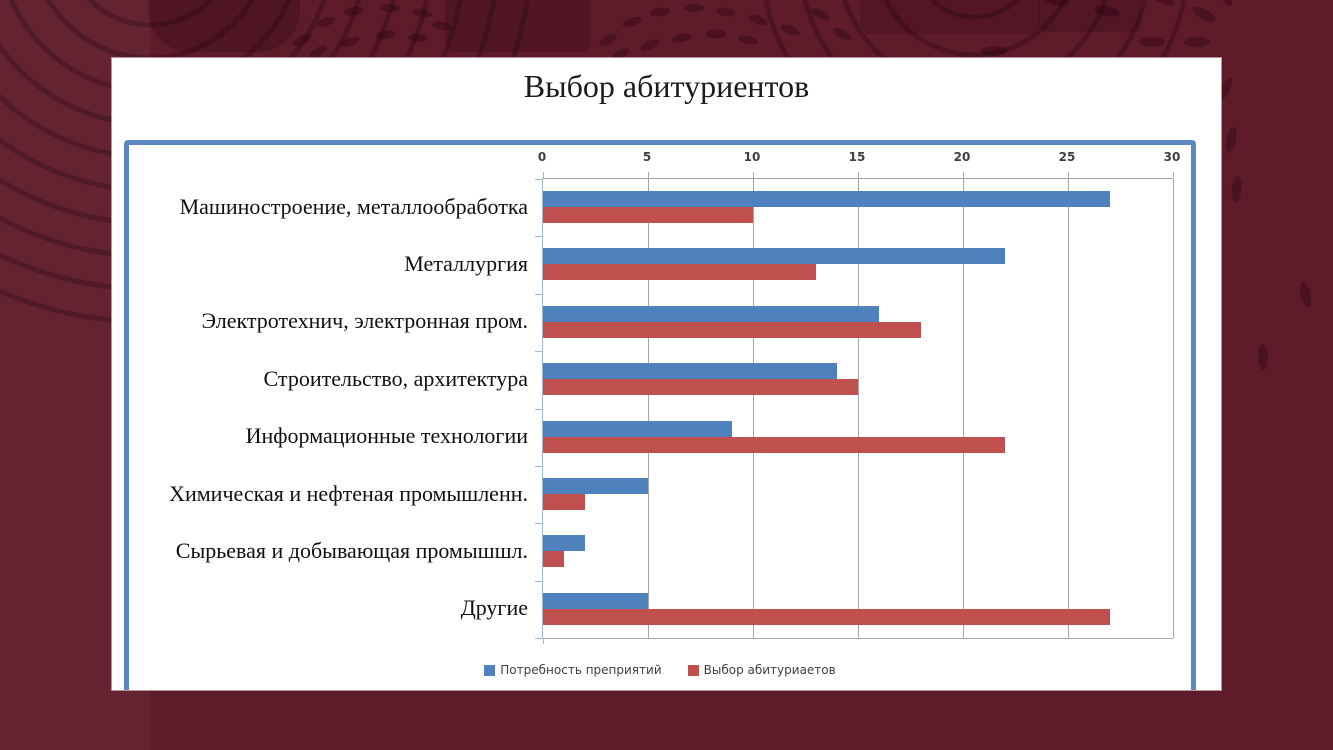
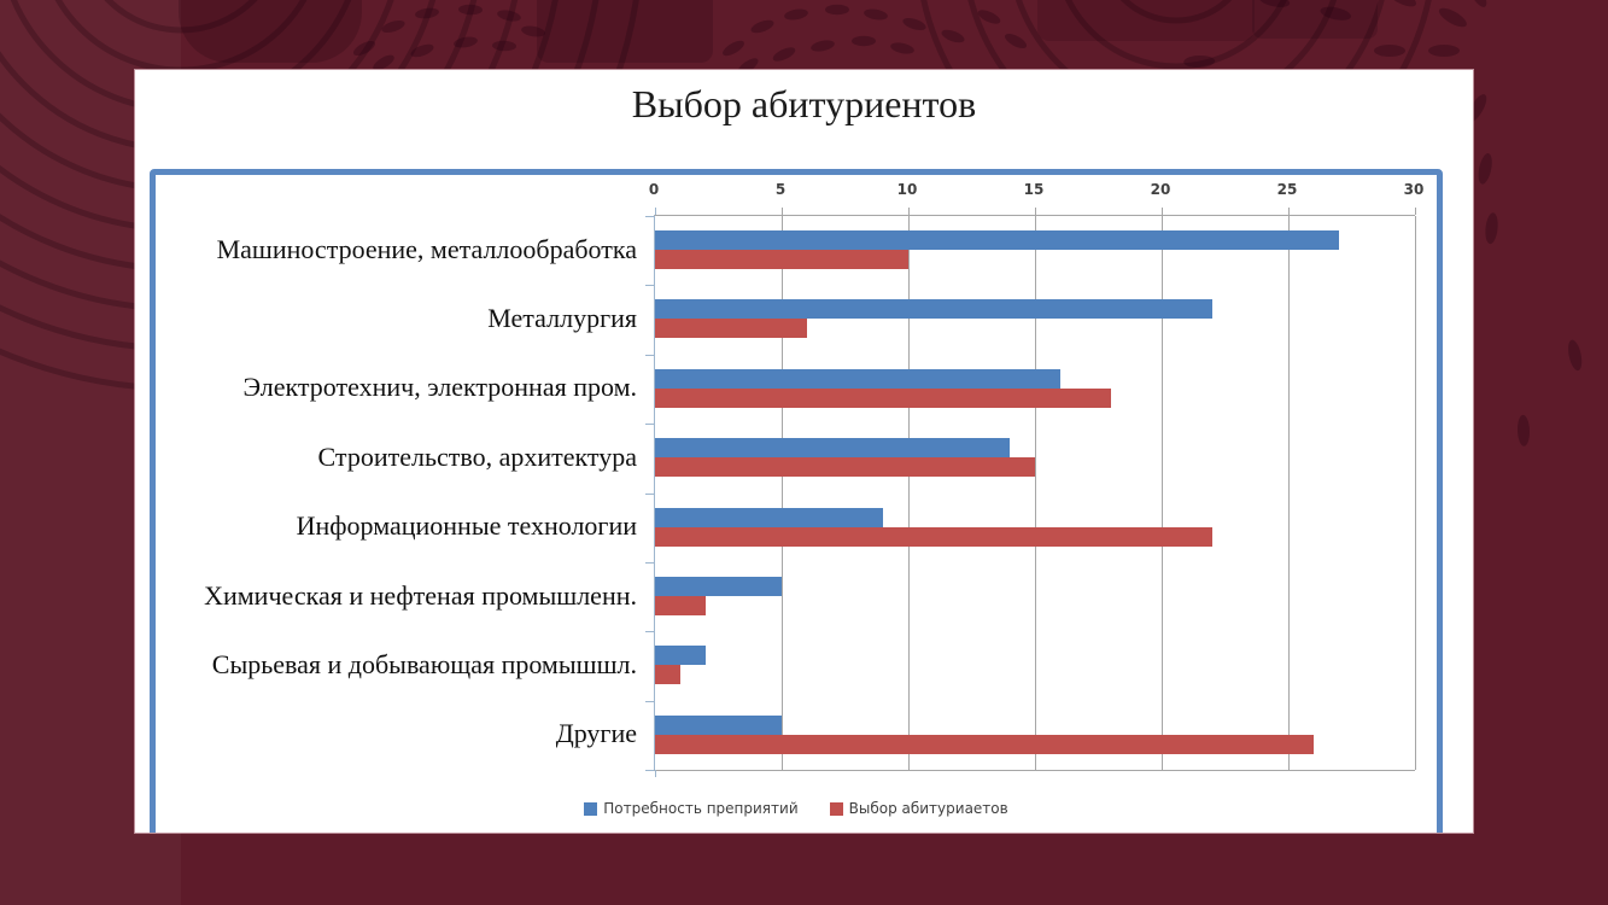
Выбор абитуриаетов/Металлургия: 13 -> 6
Выбор абитуриаетов/Другие: 27 -> 26
